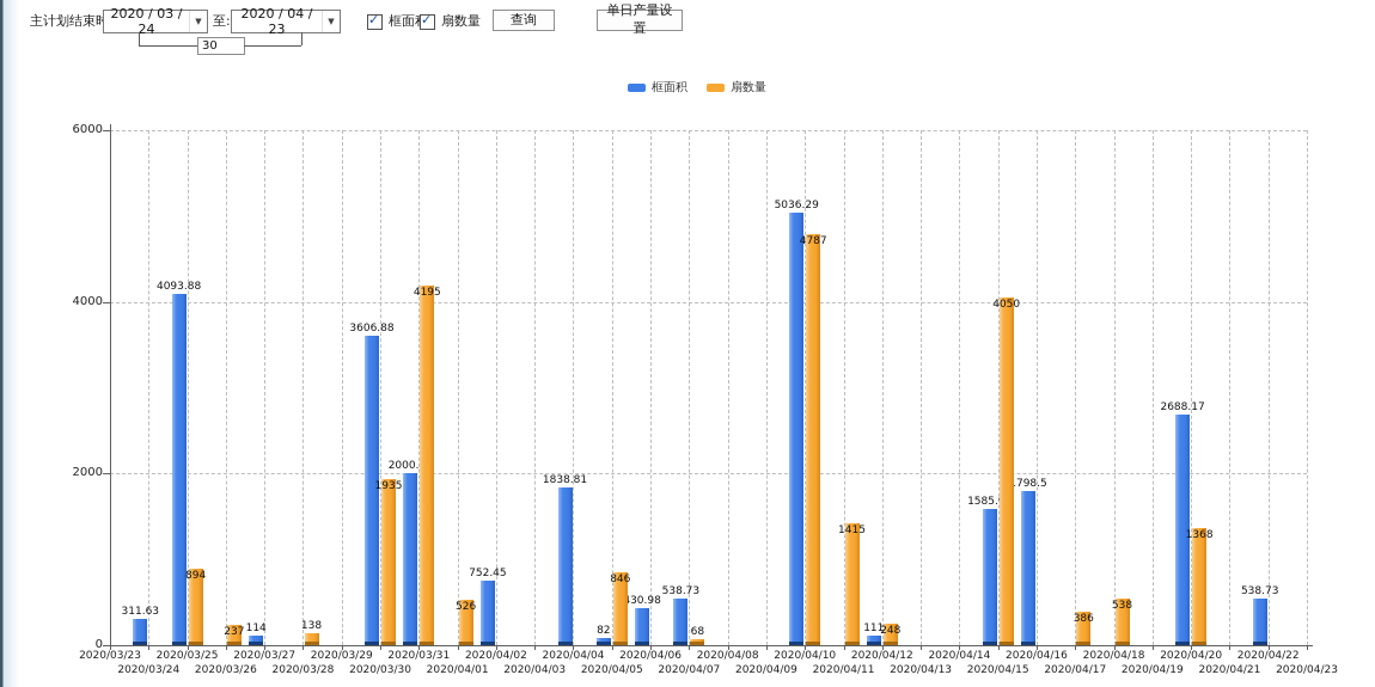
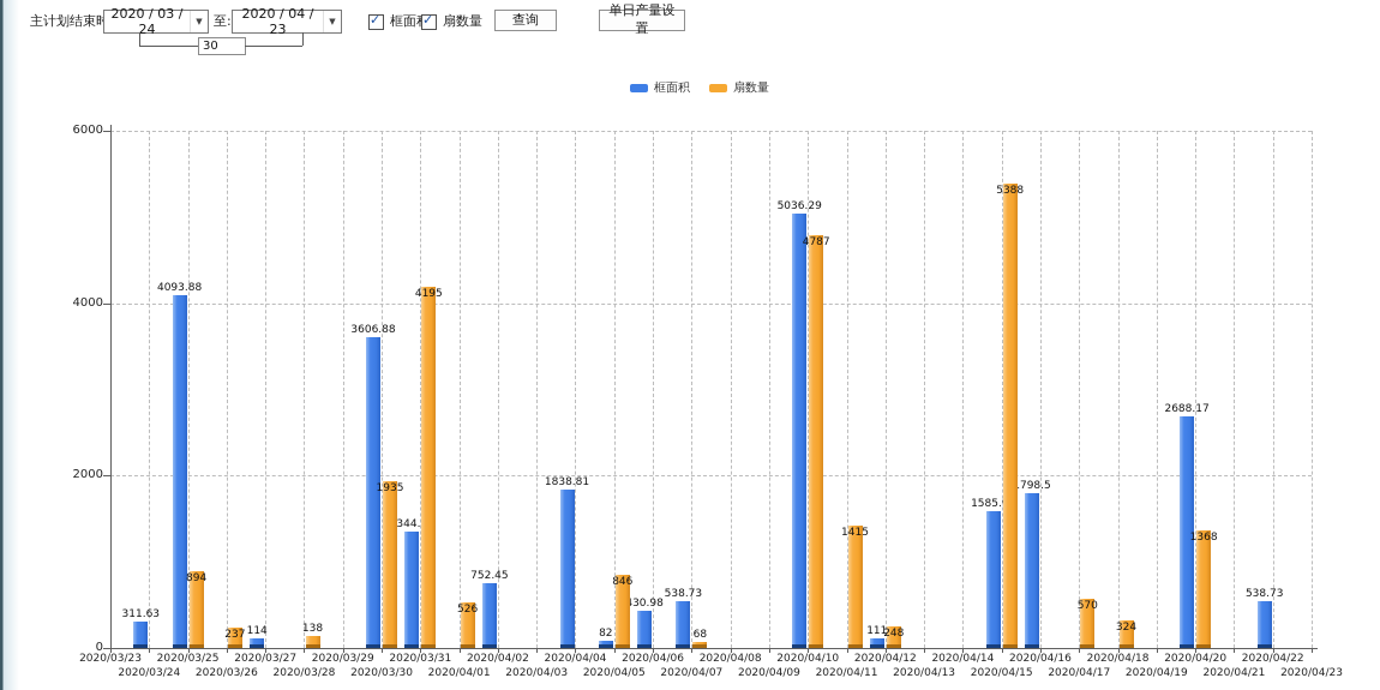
框面积/2020/03/31: 2000.17 -> 1344.95
扇数量/2020/04/15: 4050 -> 5388
扇数量/2020/04/17: 386 -> 570
扇数量/2020/04/18: 538 -> 324
